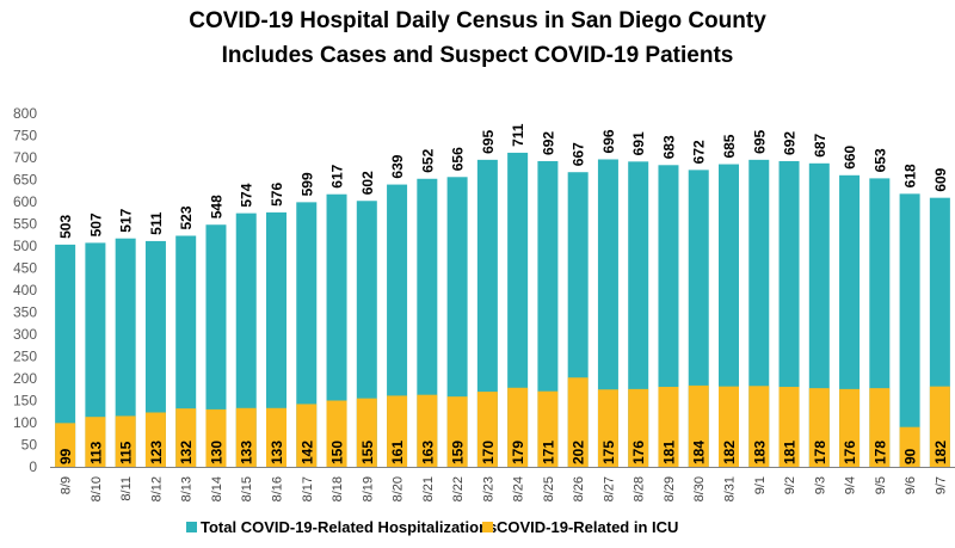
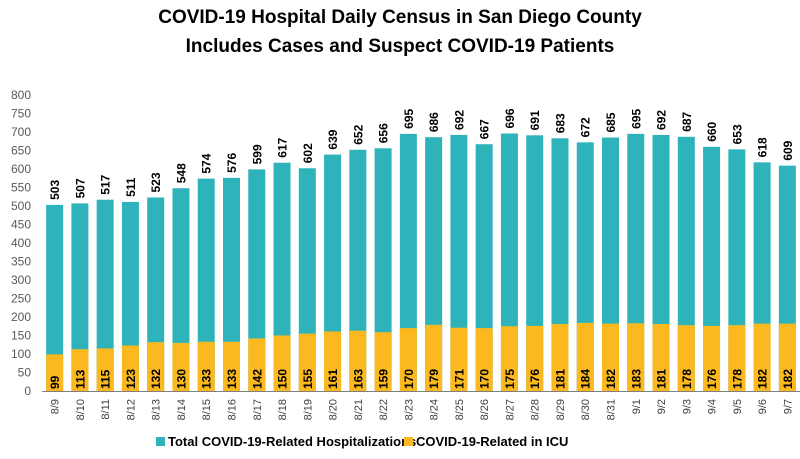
Total COVID-19-Related Hospitalizations/8/24: 711 -> 686
COVID-19-Related in ICU/8/26: 202 -> 170
COVID-19-Related in ICU/9/6: 90 -> 182
